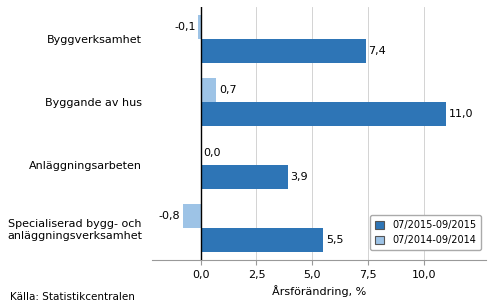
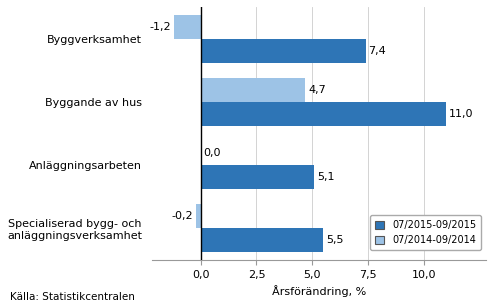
07/2014-09/2014/Byggverksamhet: -0,1 -> -1,2
07/2014-09/2014/Byggande av hus: 0,7 -> 4,7
07/2015-09/2015/Anläggningsarbeten: 3,9 -> 5,1
07/2014-09/2014/Specialiserad bygg- och anläggningsverksamhet: -0,8 -> -0,2
